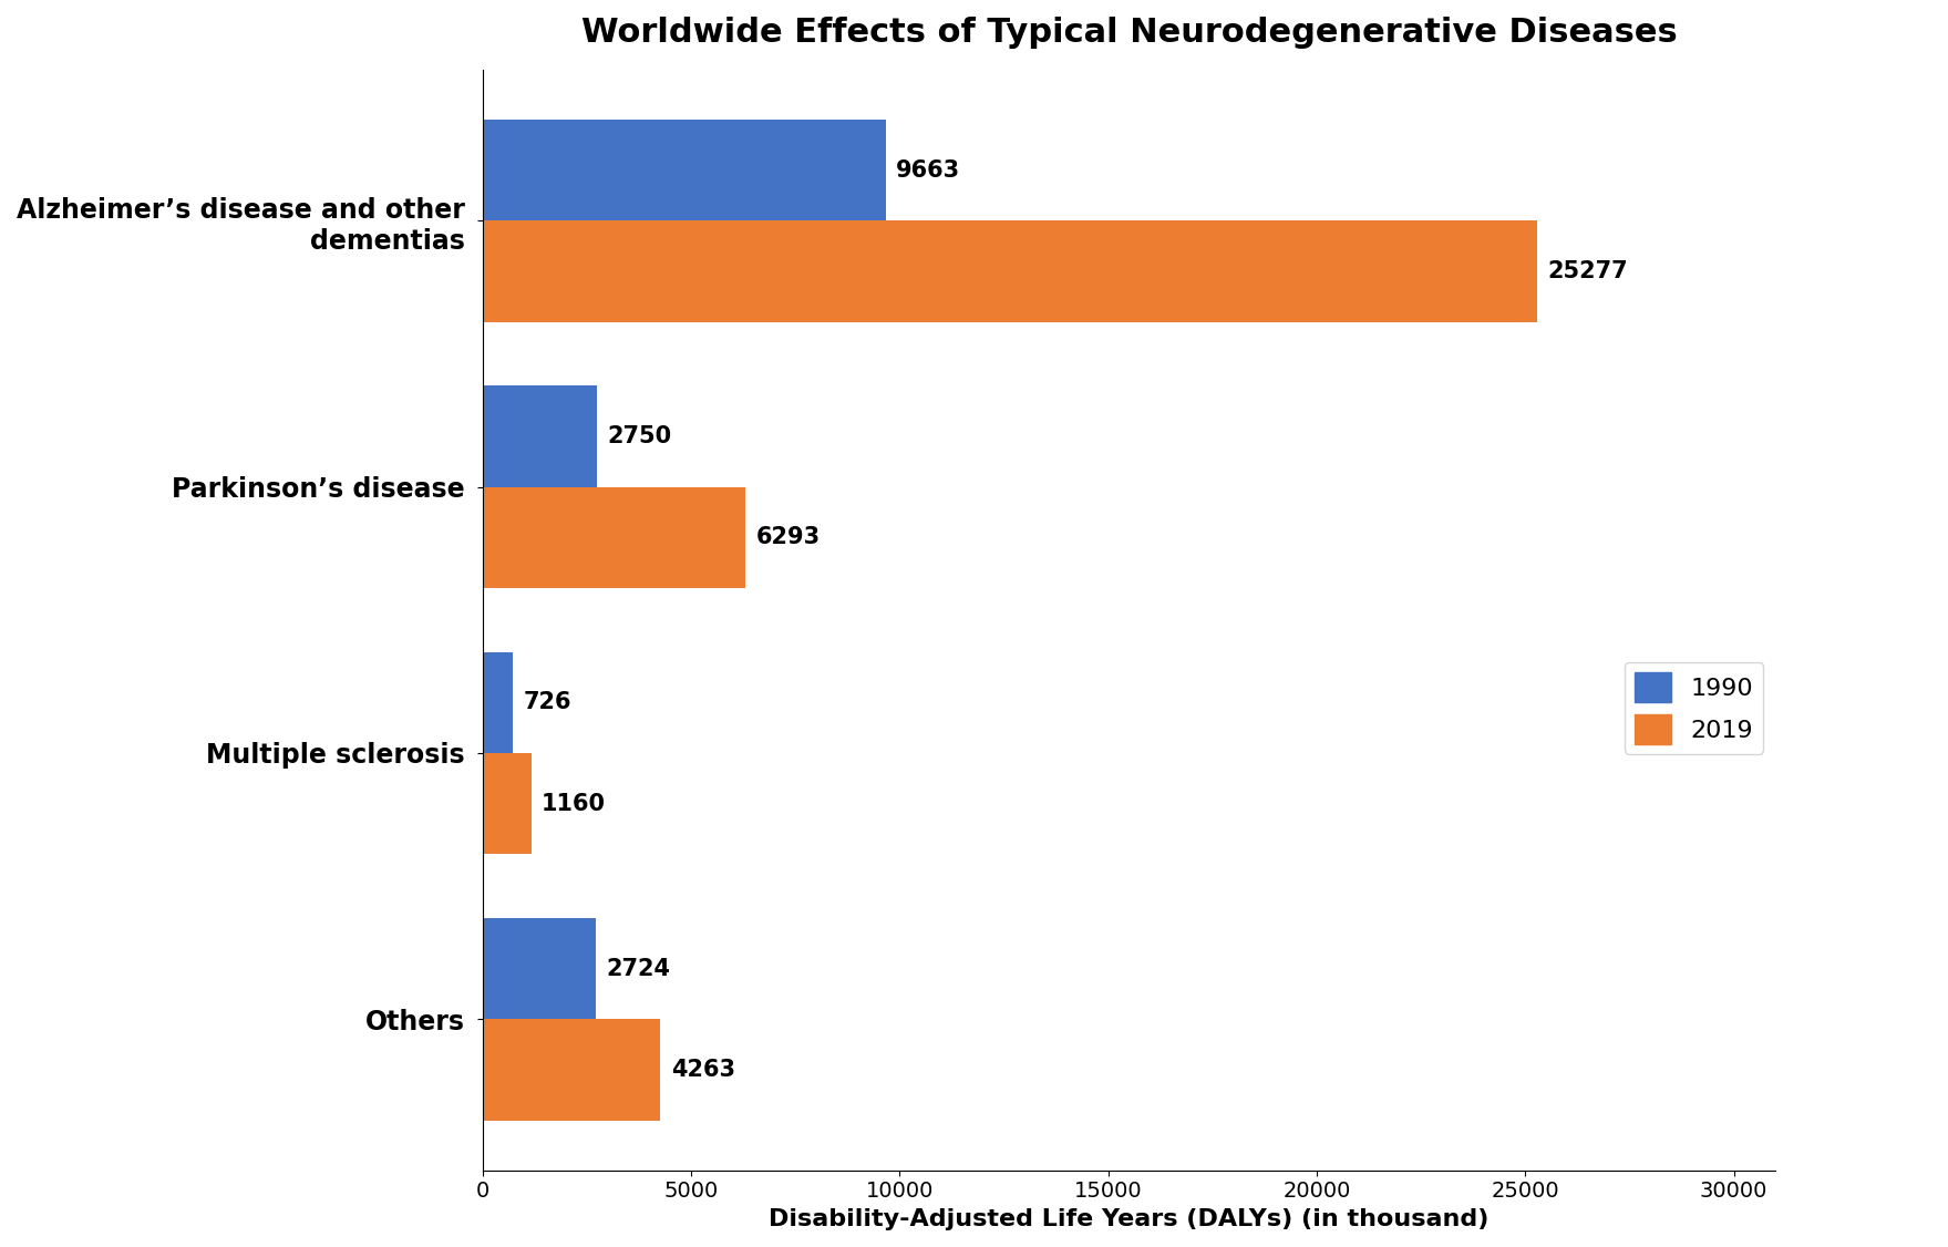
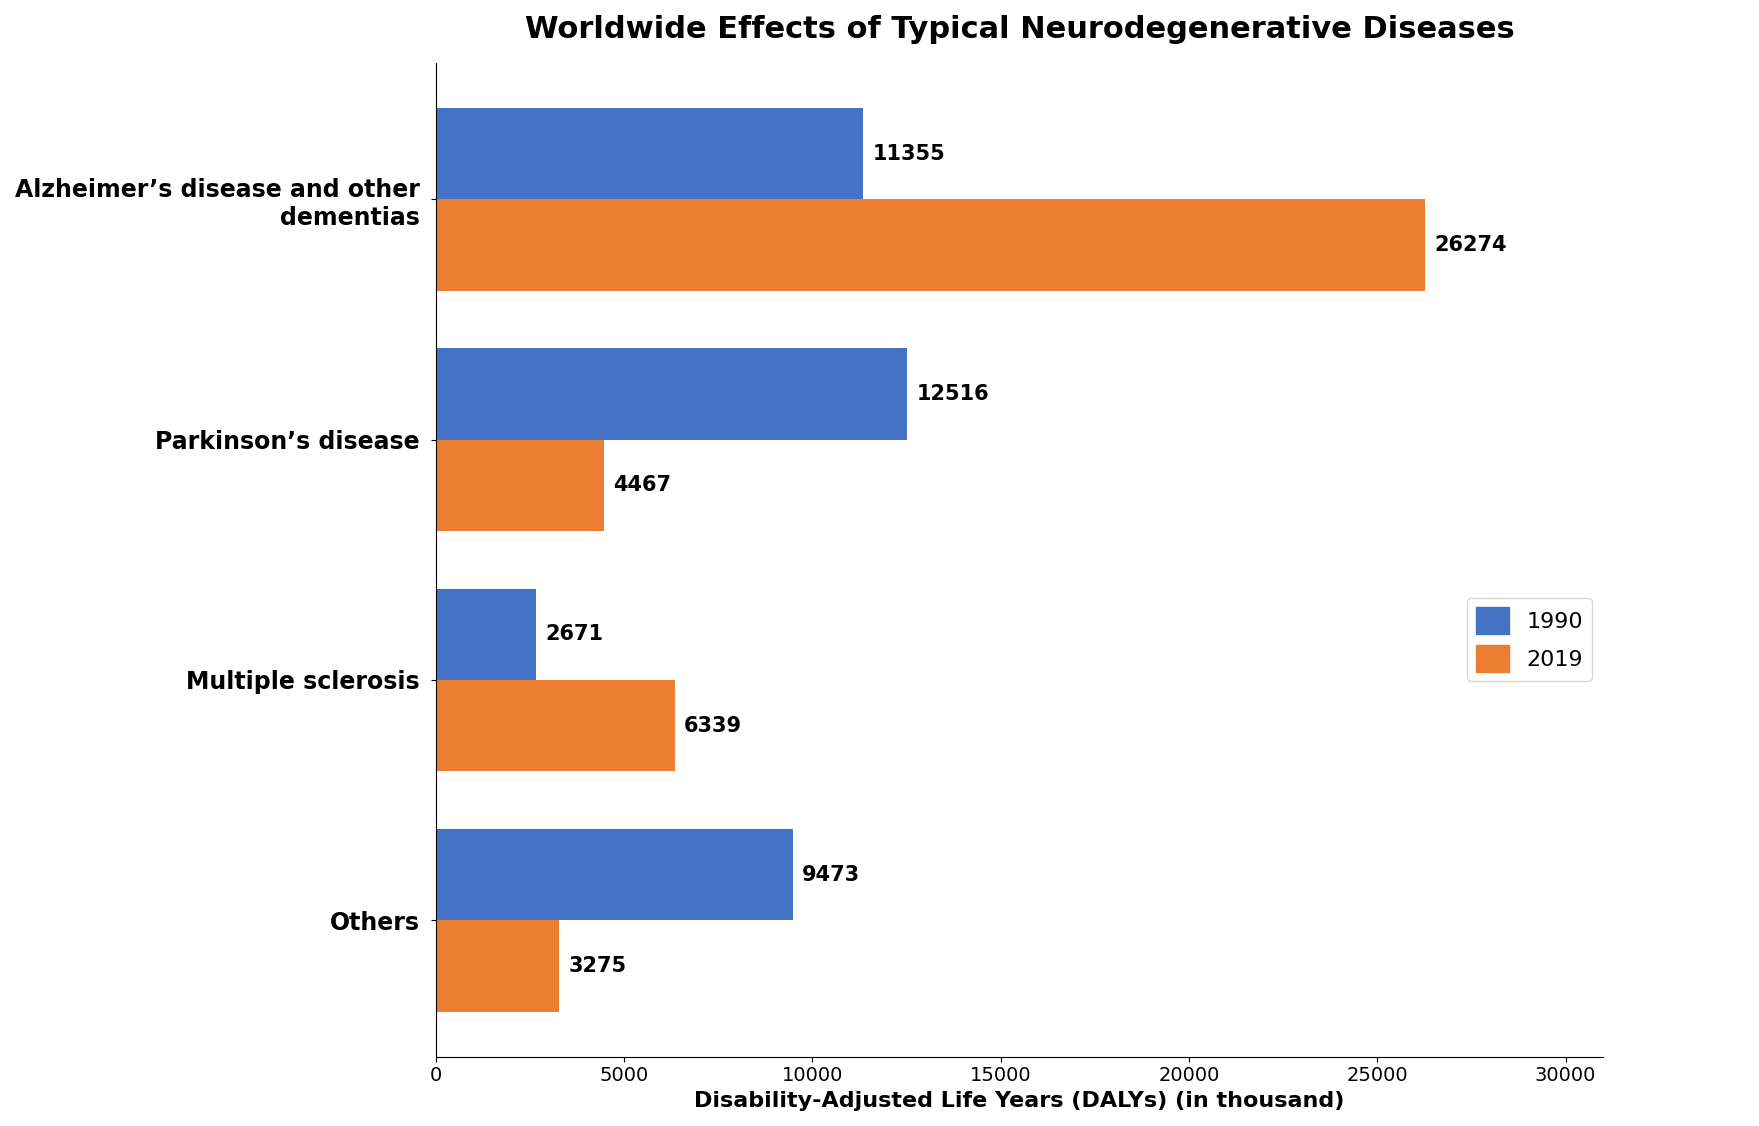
1990/Alzheimer’s disease and other dementias: 9663 -> 11355
2019/Alzheimer’s disease and other dementias: 25277 -> 26274
1990/Parkinson’s disease: 2750 -> 12516
2019/Parkinson’s disease: 6293 -> 4467
1990/Multiple sclerosis: 726 -> 2671
2019/Multiple sclerosis: 1160 -> 6339
1990/Others: 2724 -> 9473
2019/Others: 4263 -> 3275
